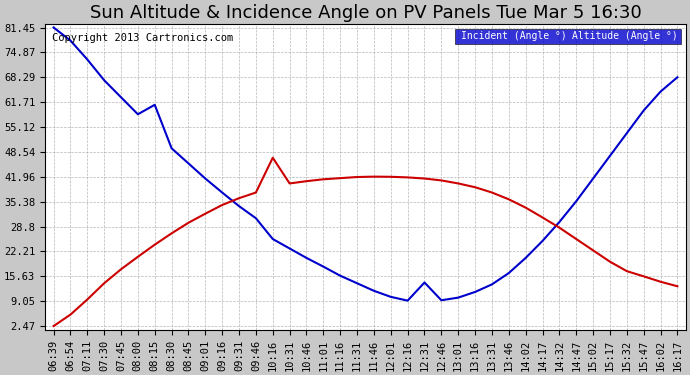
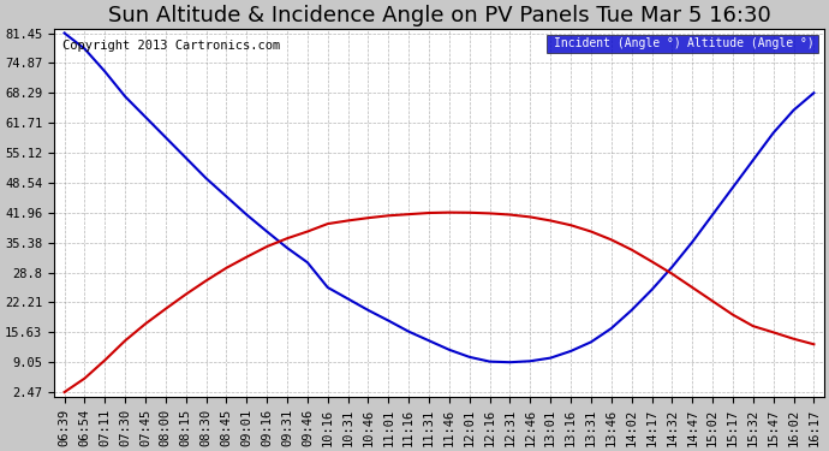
Incident (Angle °)/08:15: 61.0 -> 54.0
Altitude (Angle °)/10:16: 47.0 -> 39.5
Incident (Angle °)/12:31: 14.0 -> 9.1
